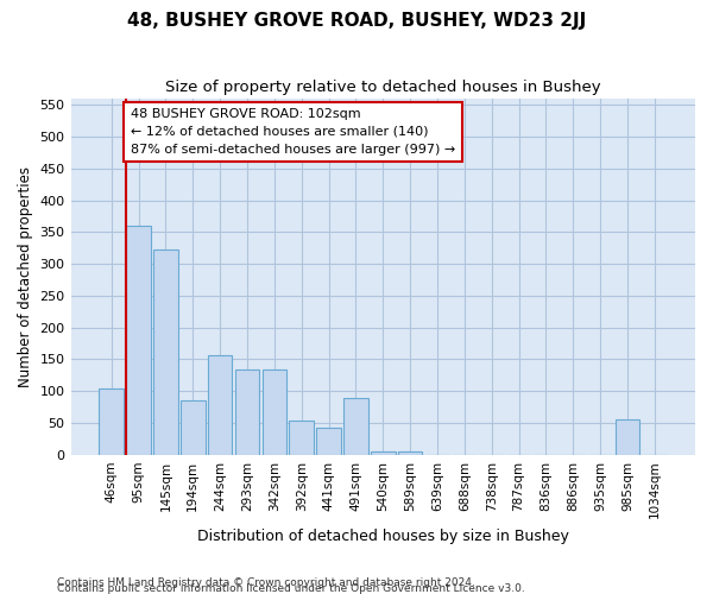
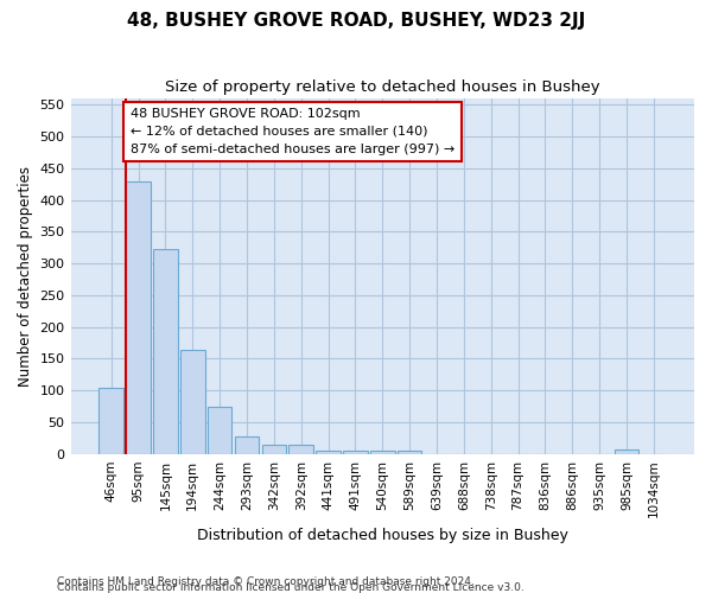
95sqm: 360 -> 430
194sqm: 86 -> 163
244sqm: 156 -> 75
293sqm: 134 -> 27
342sqm: 134 -> 14
392sqm: 54 -> 14
441sqm: 42 -> 5
491sqm: 90 -> 5
985sqm: 56 -> 7
